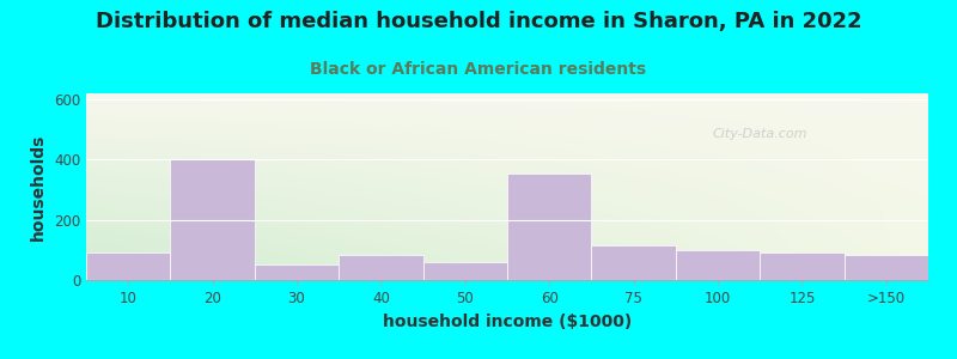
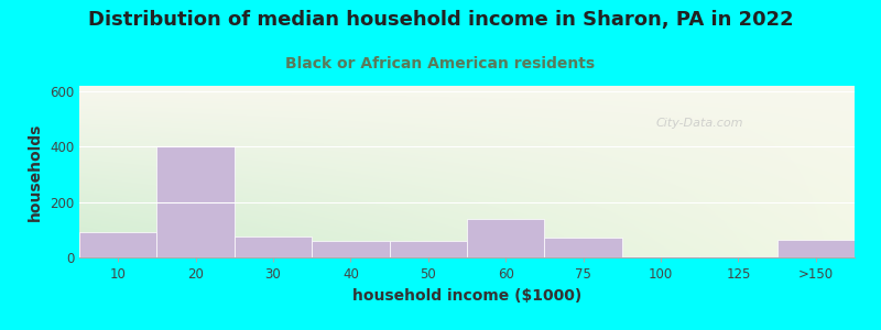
30: 50 -> 75
40: 85 -> 60
60: 355 -> 140
75: 115 -> 70
100: 100 -> 5
125: 90 -> 2
>150: 85 -> 65
